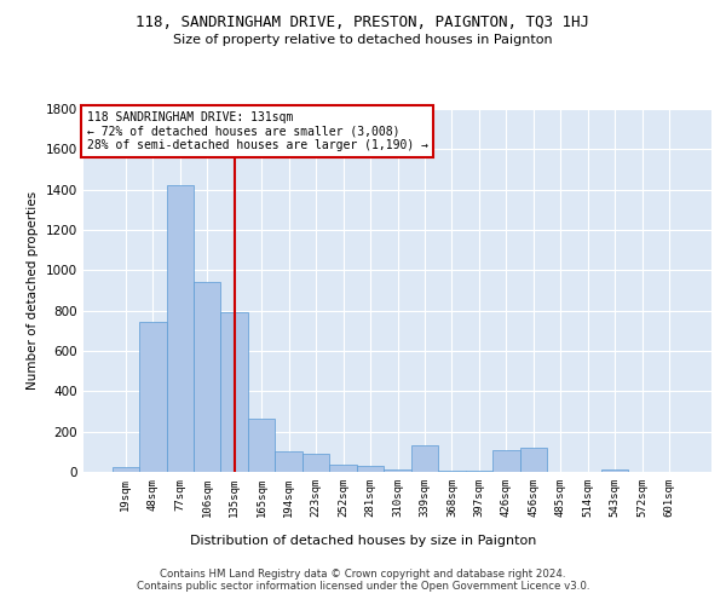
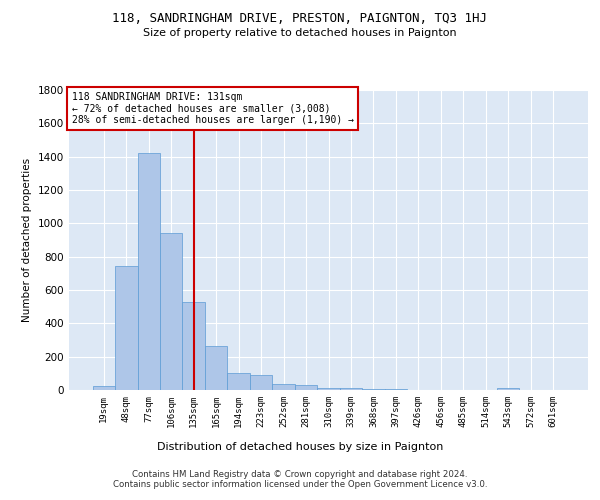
135sqm: 790 -> 530
339sqm: 130 -> 20
426sqm: 110 -> 0
456sqm: 120 -> 0
